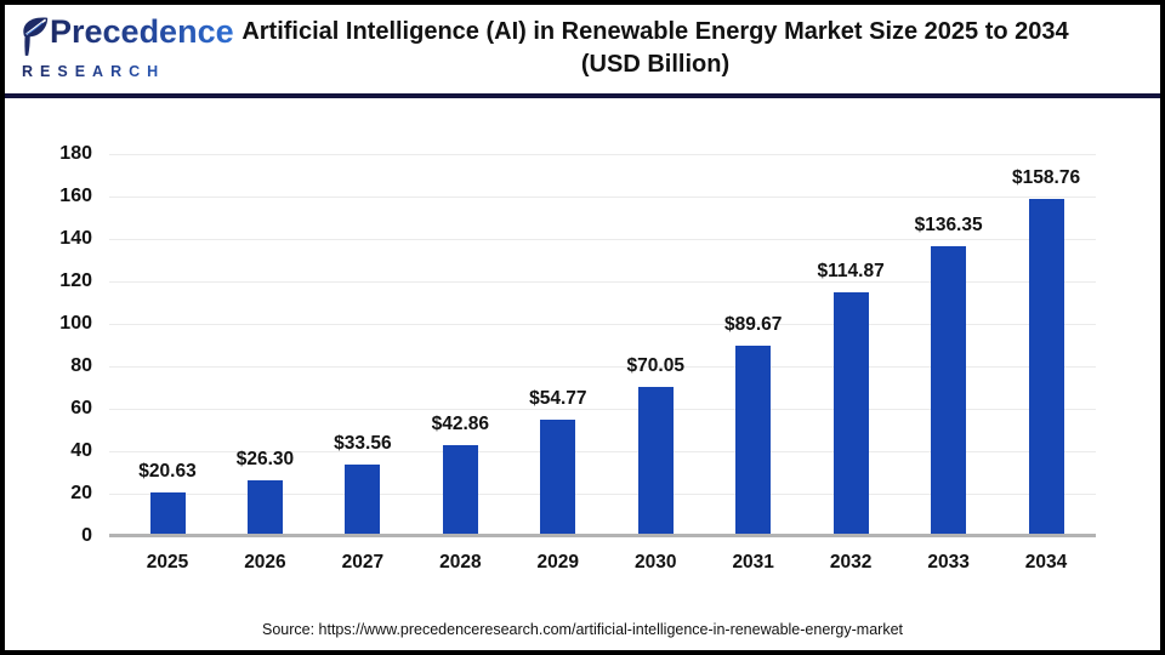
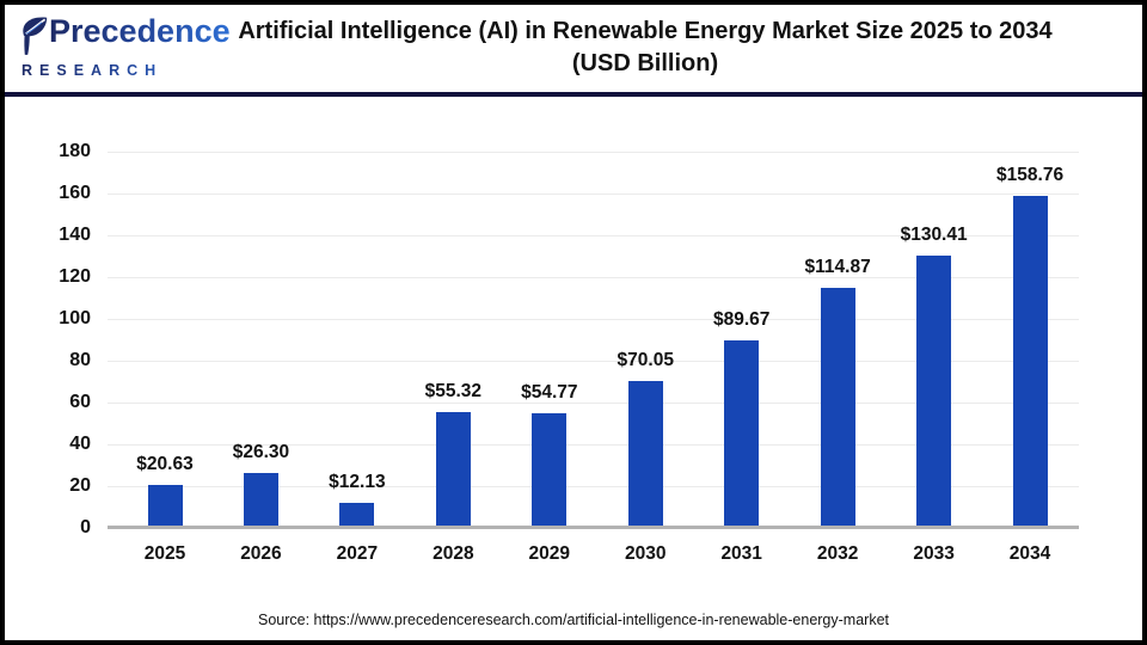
2027: $33.56 -> $12.13
2028: $42.86 -> $55.32
2033: $136.35 -> $130.41
